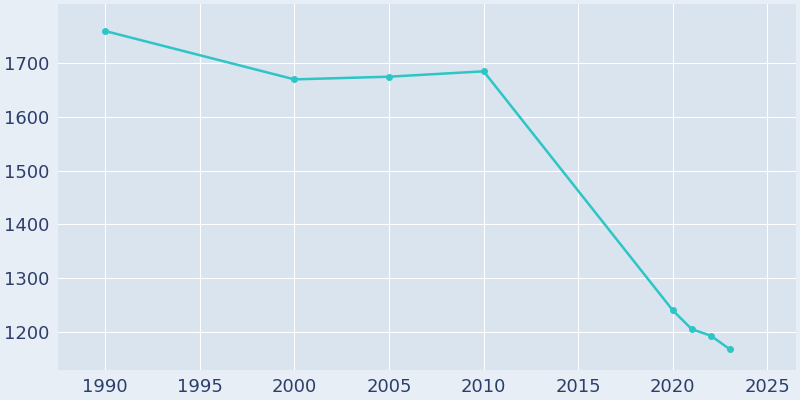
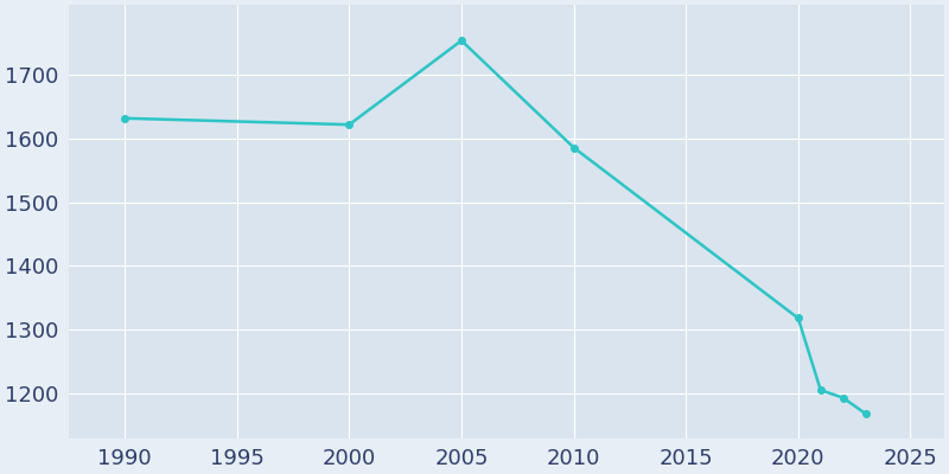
1990: 1760 -> 1632
2000: 1670 -> 1622
2005: 1675 -> 1754
2010: 1685 -> 1586
2020: 1240 -> 1318
